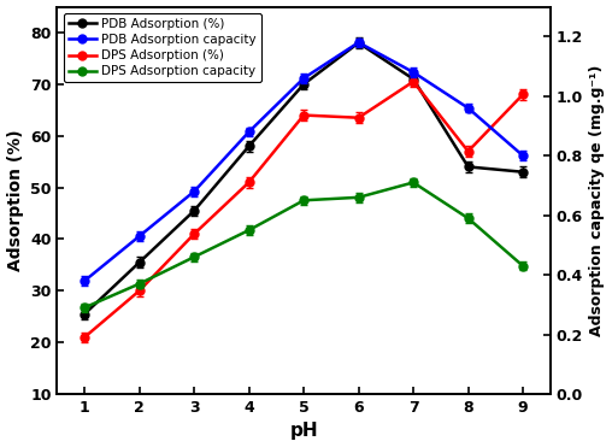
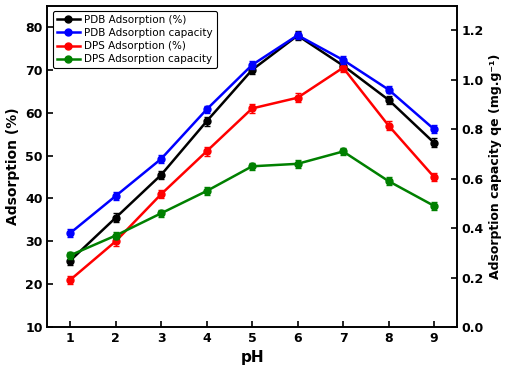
DPS Adsorption (%)/5: 64.0 -> 61.0
PDB Adsorption (%)/8: 54.0 -> 63.0
DPS Adsorption (%)/9: 68.0 -> 45.0
DPS Adsorption capacity/9: 0.43 -> 0.49
